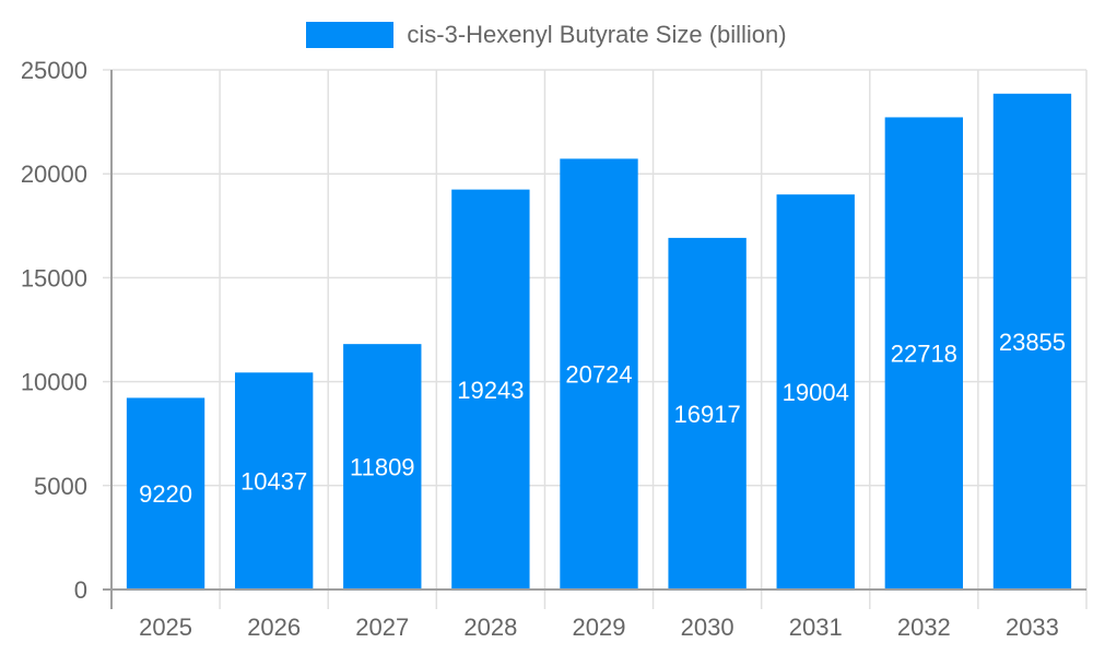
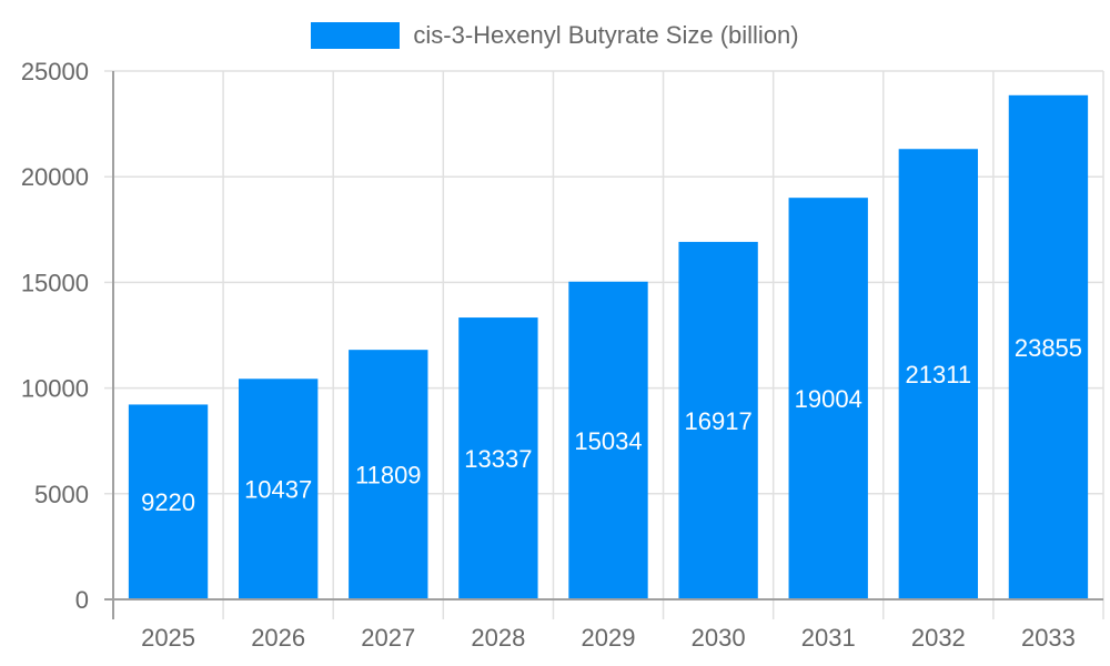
2028: 19243 -> 13337
2029: 20724 -> 15034
2032: 22718 -> 21311
